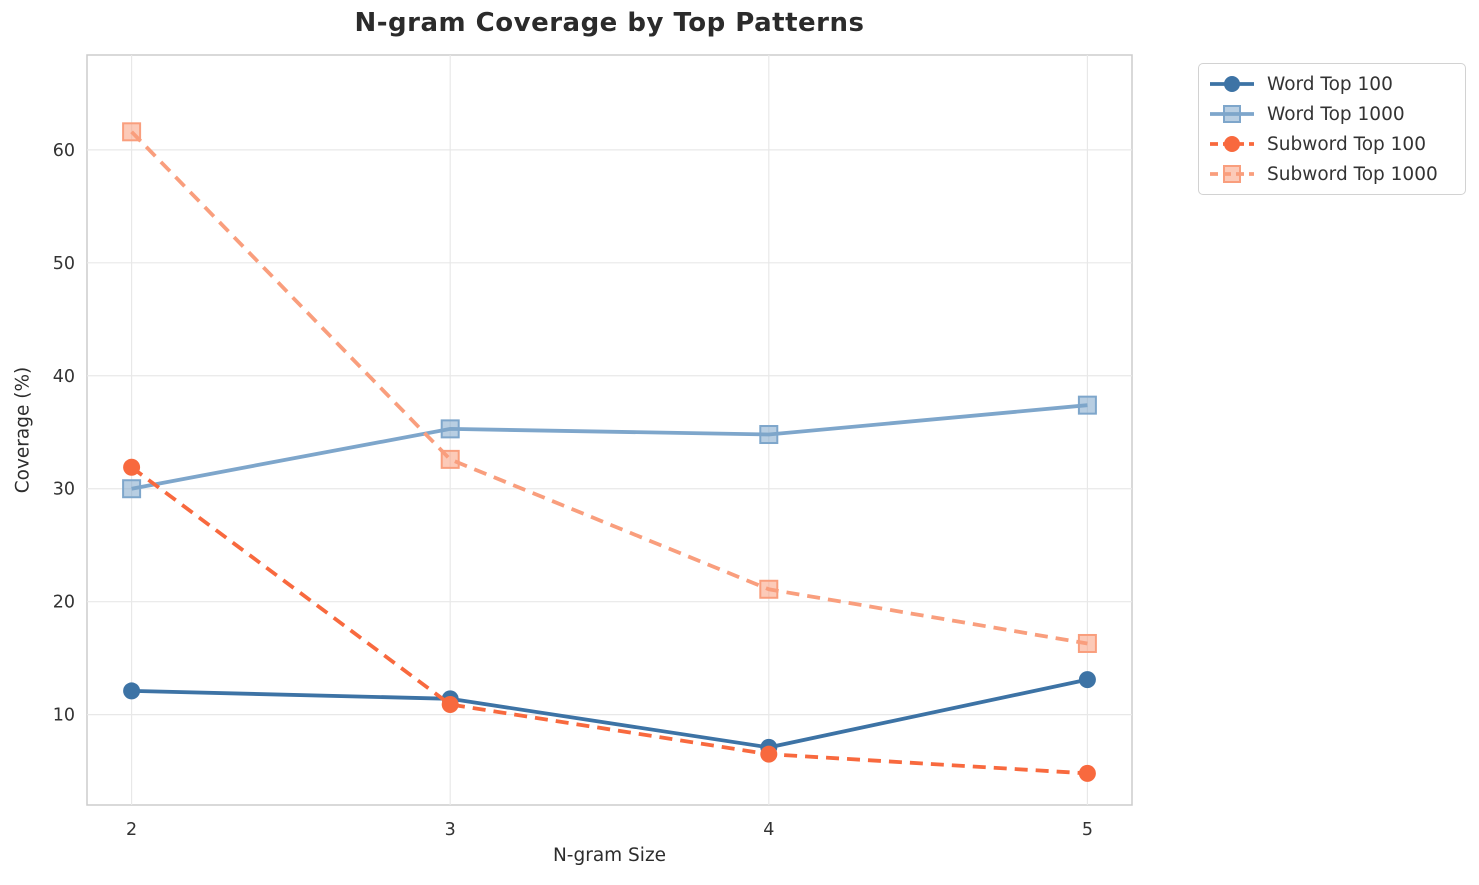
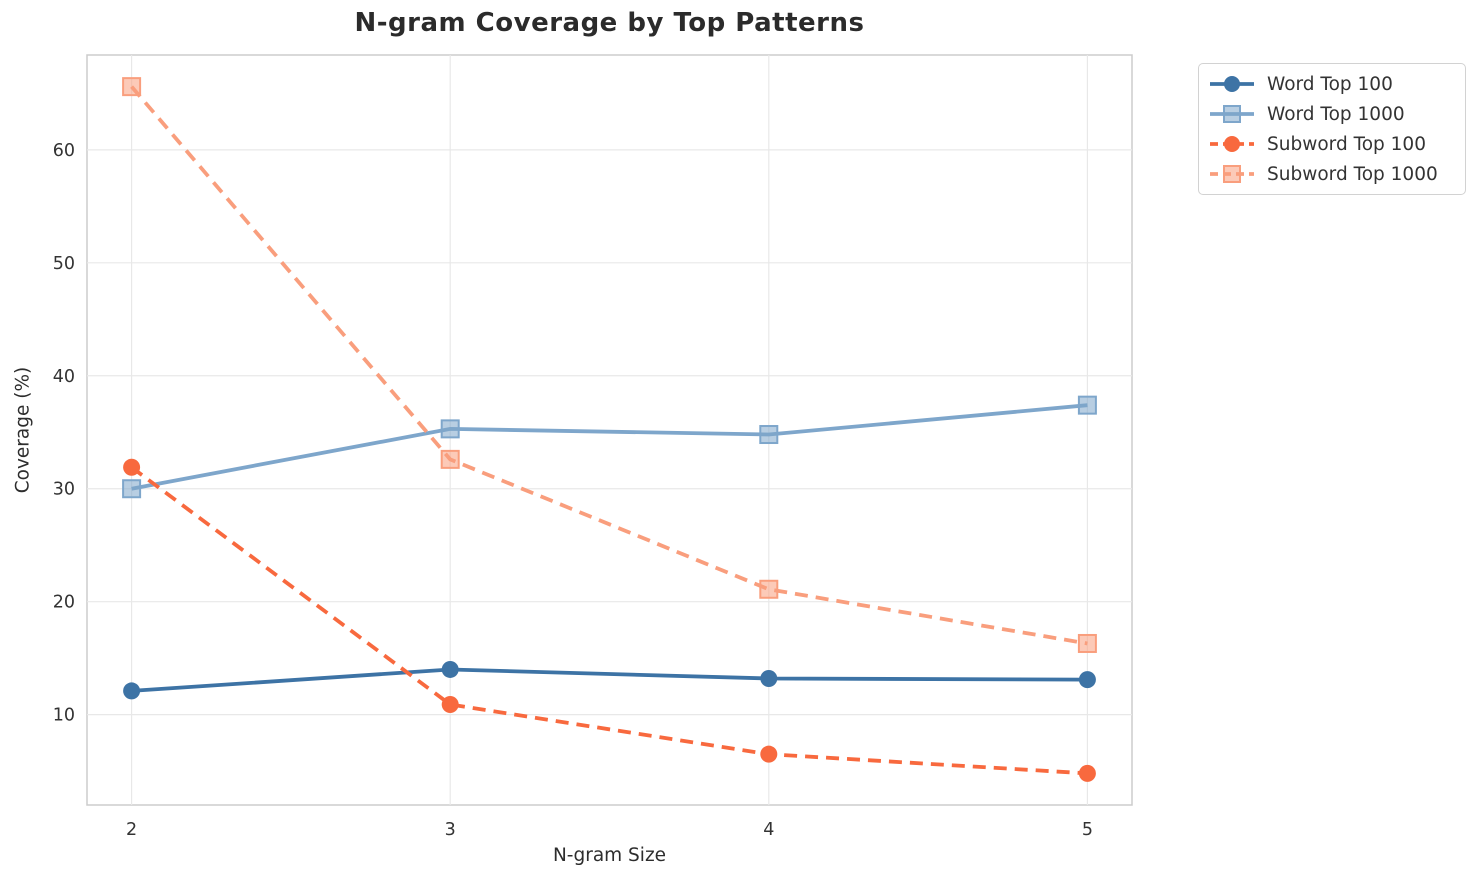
Subword Top 1000/2: 61.6 -> 65.6
Word Top 100/3: 11.4 -> 14.0
Word Top 100/4: 7.1 -> 13.2
